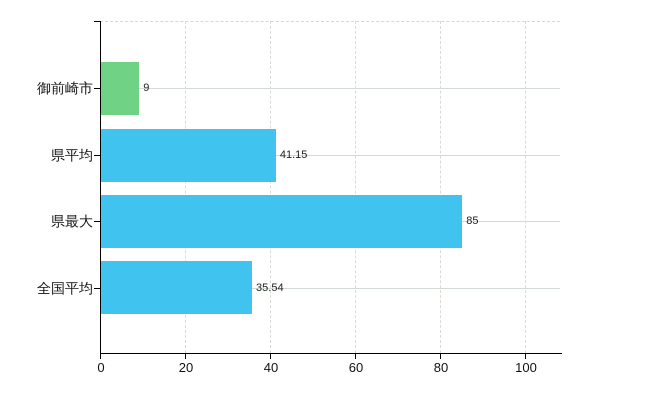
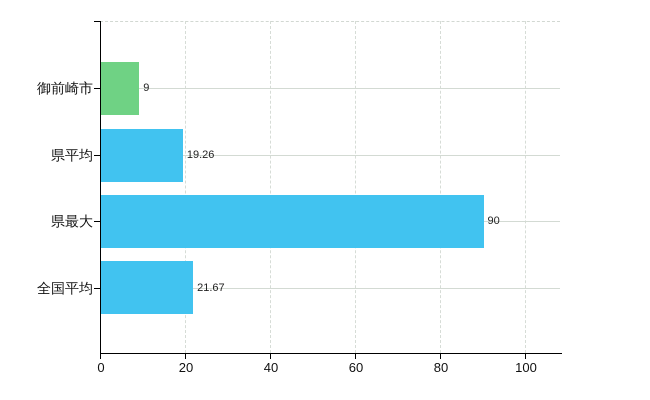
県平均: 41.15 -> 19.26
県最大: 85 -> 90
全国平均: 35.54 -> 21.67
